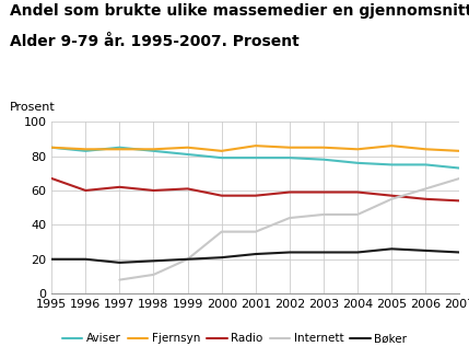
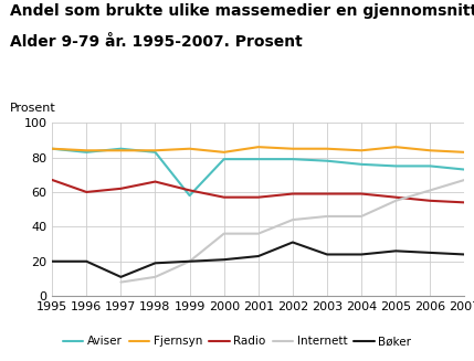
Bøker/1997: 18 -> 11
Radio/1998: 60 -> 66
Aviser/1999: 81 -> 58
Bøker/2002: 24 -> 31
